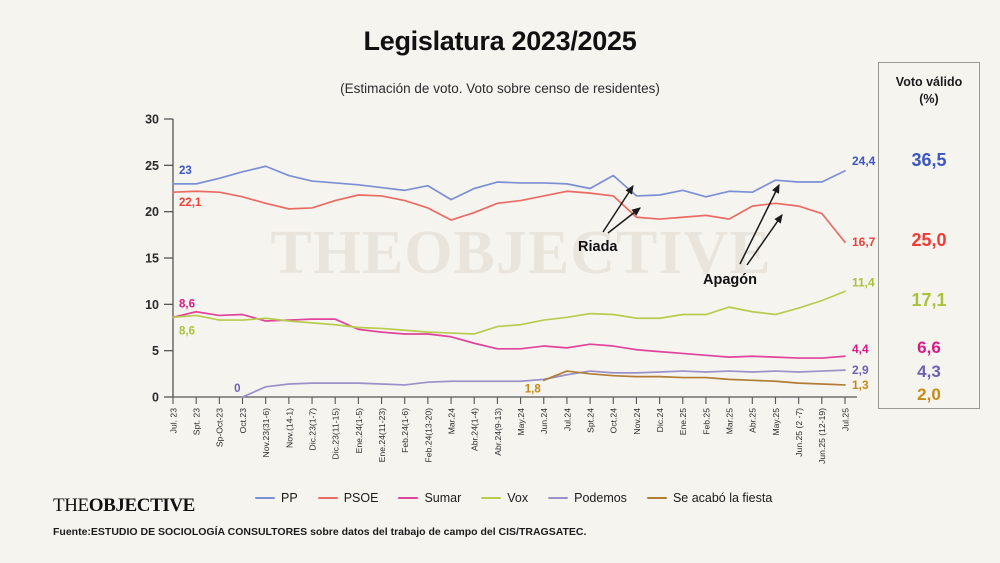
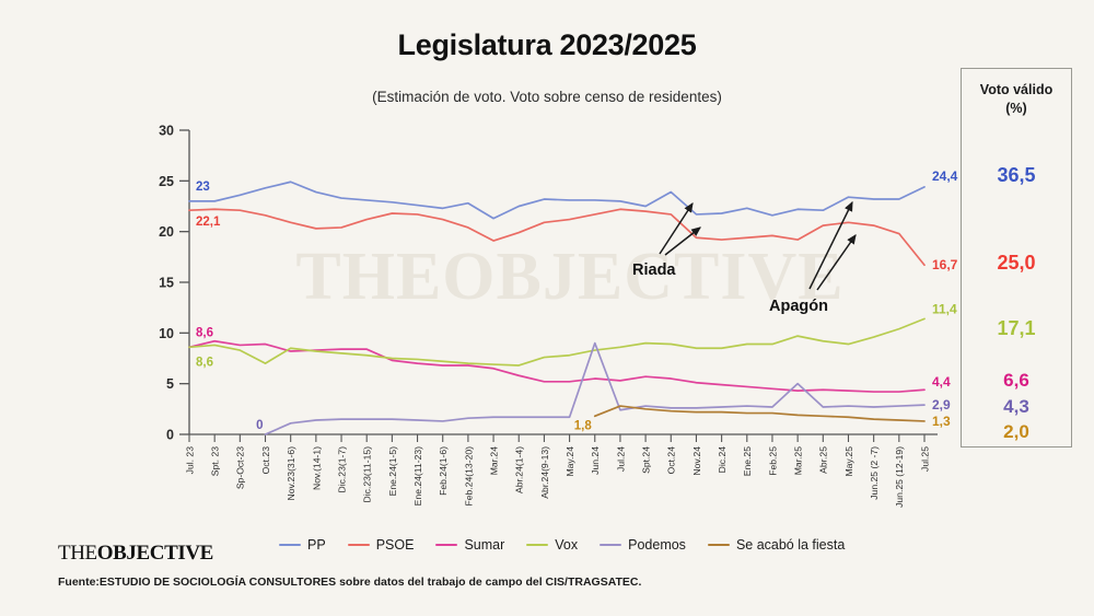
Vox/Oct.23: 8 -> 7
Podemos/Jun.24: 2 -> 9
Podemos/Mar.25: 3 -> 5
